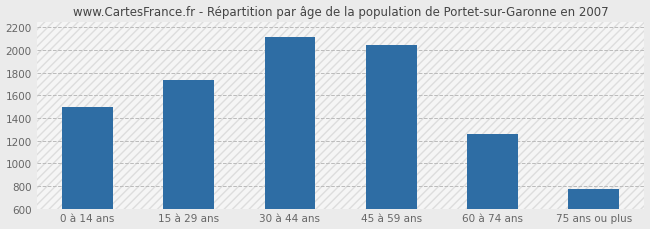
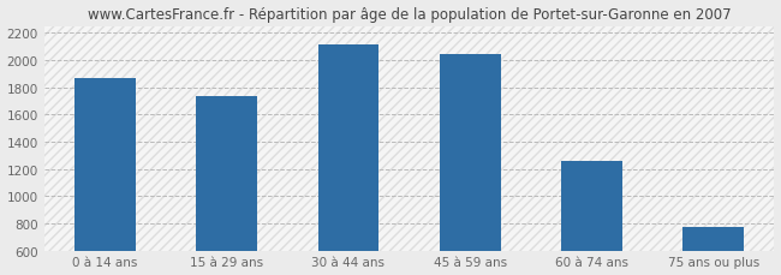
0 à 14 ans: 1500 -> 1870
